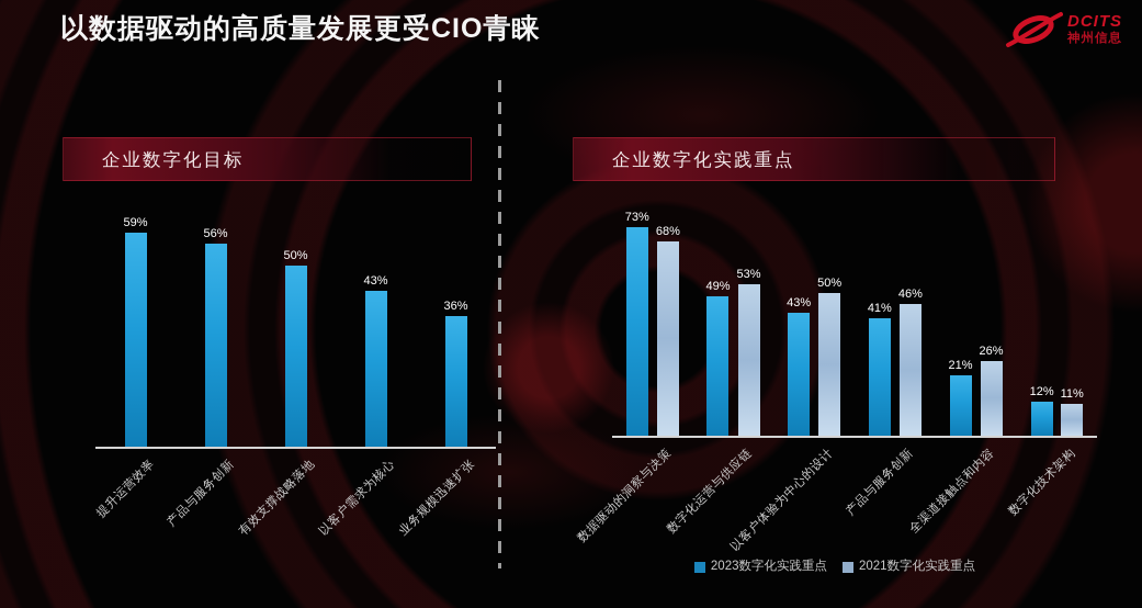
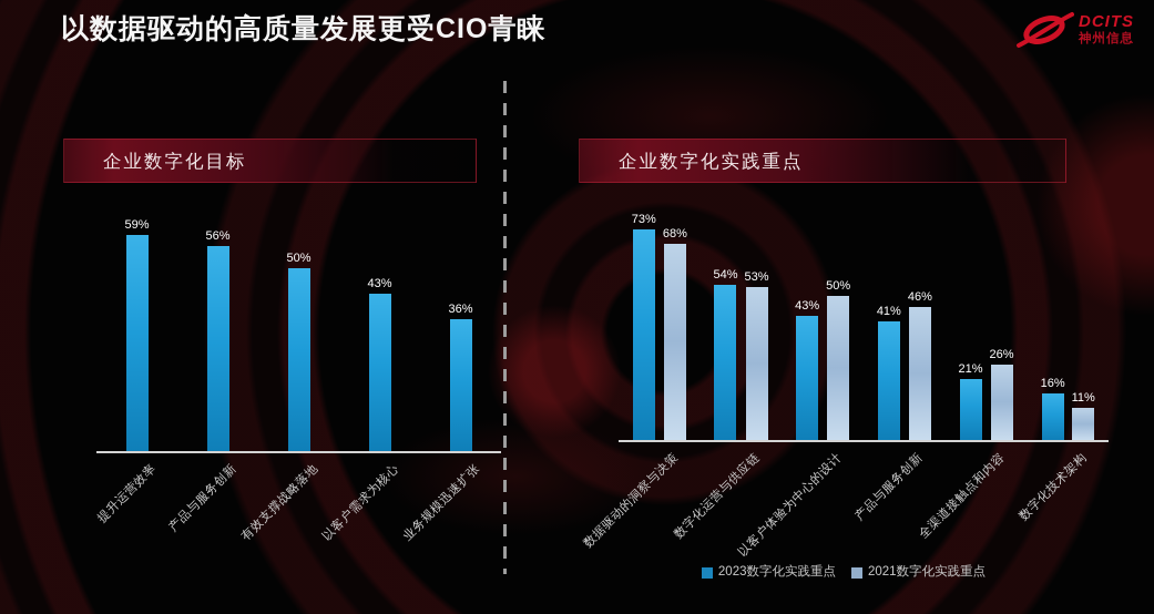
企业数字化实践重点/2023数字化实践重点/数字化运营与供应链: 49% -> 54%
企业数字化实践重点/2023数字化实践重点/数字化技术架构: 12% -> 16%
